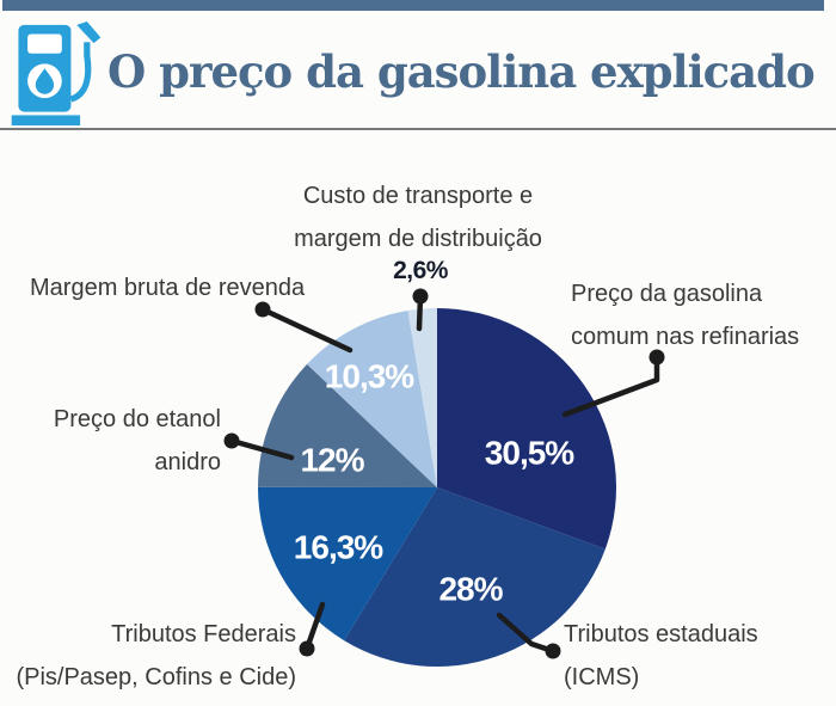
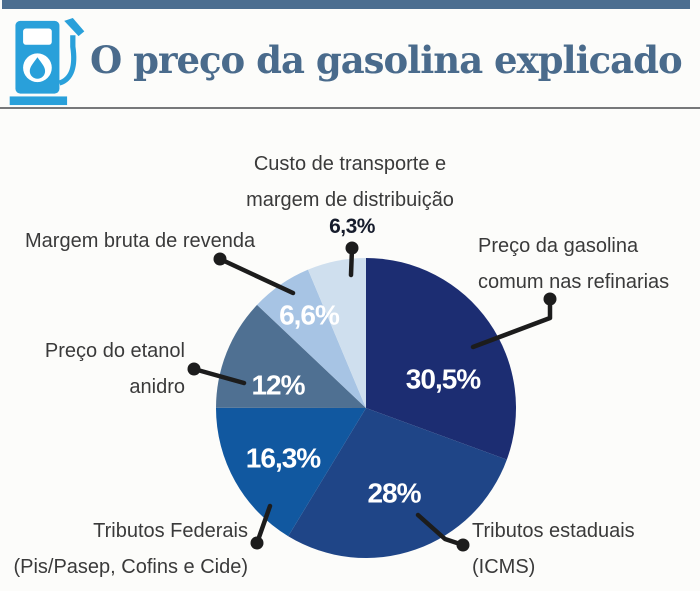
Margem bruta de revenda: 10,3% -> 6,6%
Custo de transporte e margem de distribuição: 2,6% -> 6,3%
